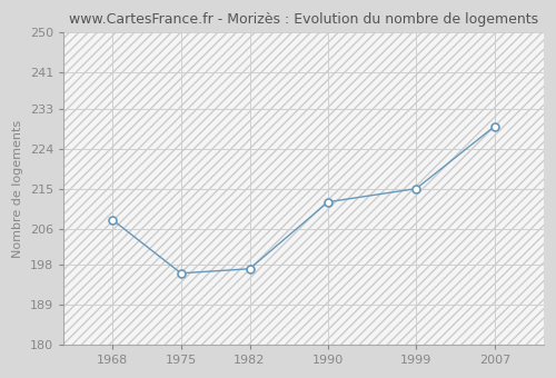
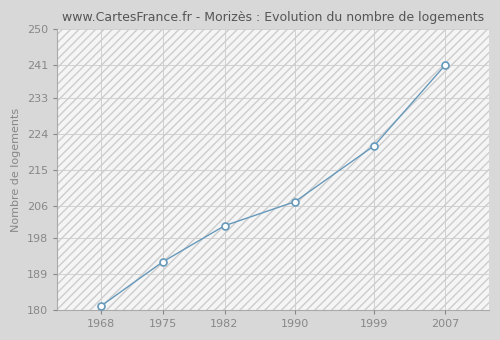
1968: 208 -> 181
1975: 196 -> 192
1982: 197 -> 201
1990: 212 -> 207
1999: 215 -> 221
2007: 229 -> 241
